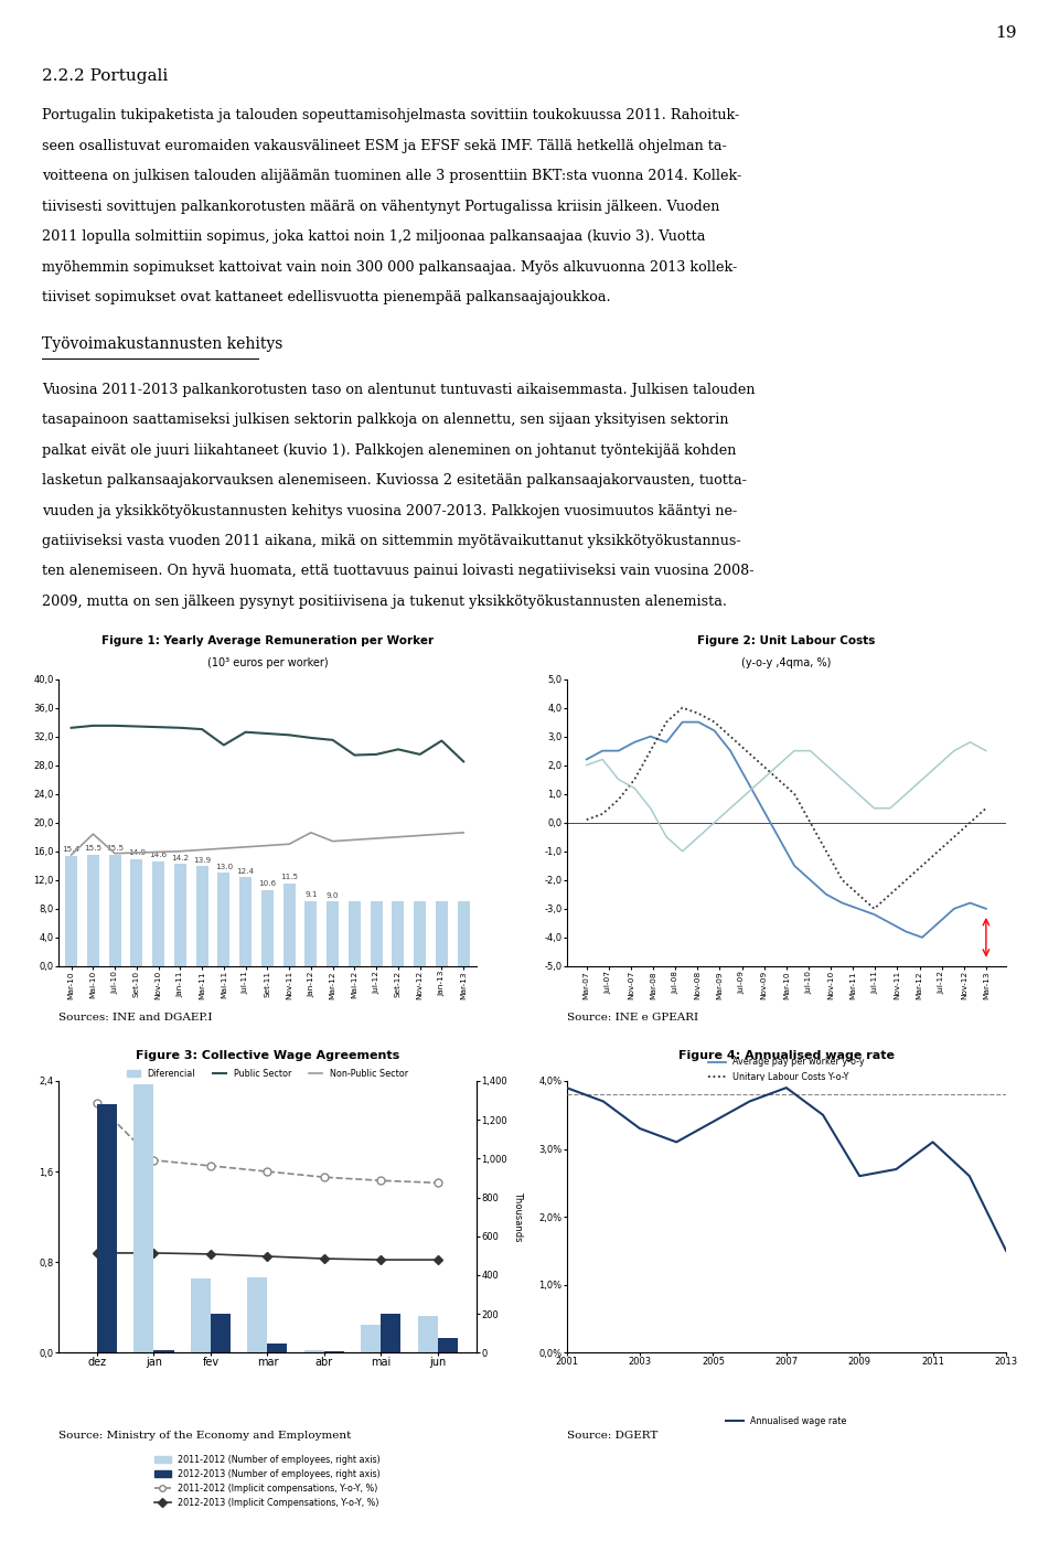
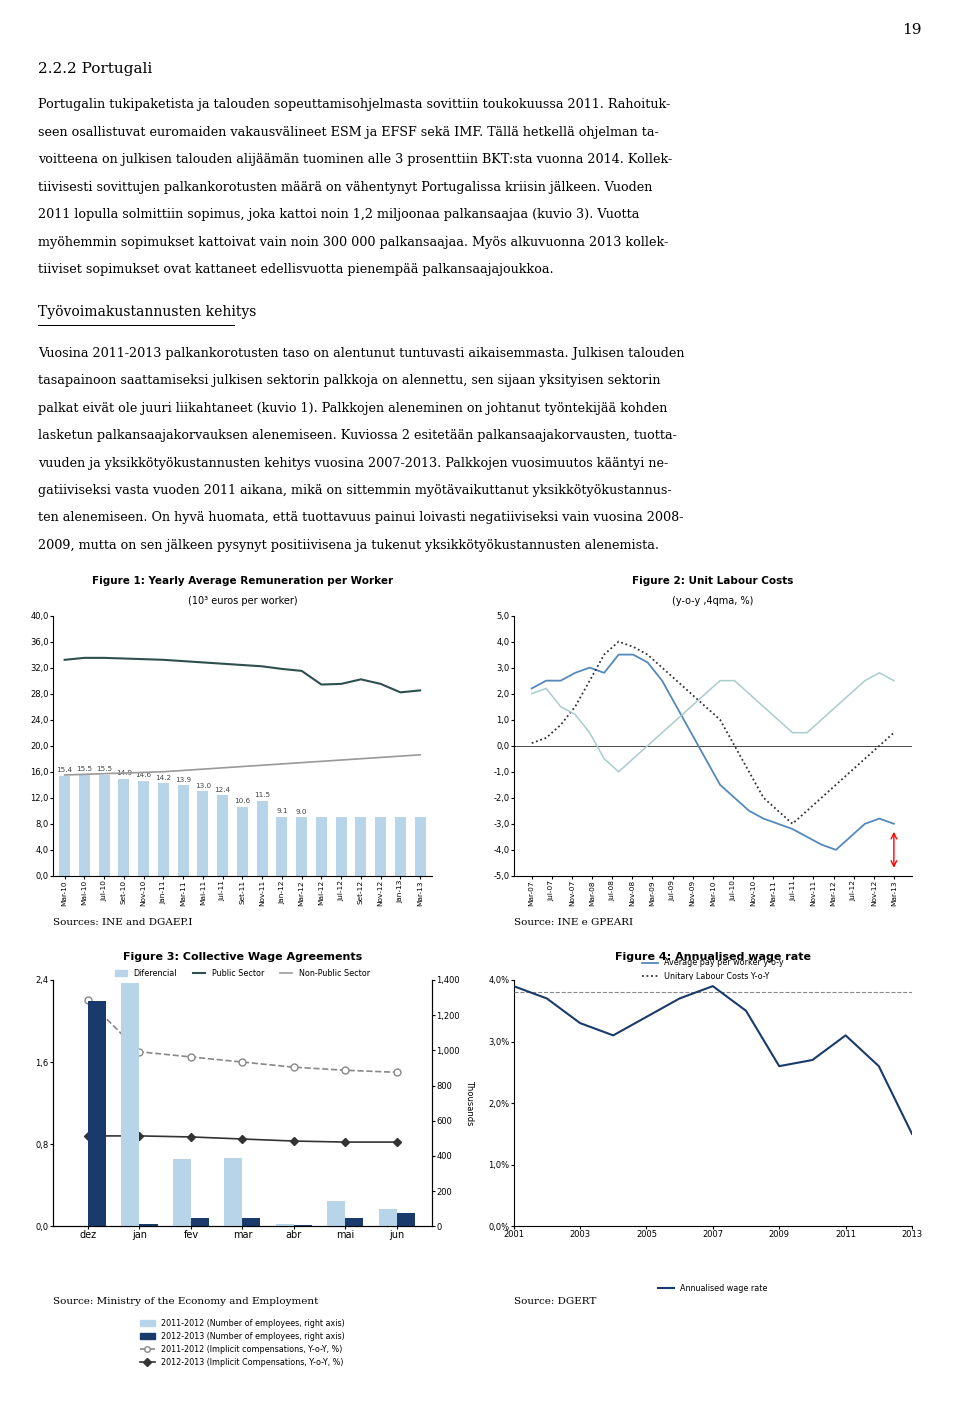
Non-Public Sector/Mai-10: 18,4 -> 15,6
Public Sector/Mai-11: 30,8 -> 32,8
Non-Public Sector/Jan-12: 18,6 -> 17,2
Public Sector/Jan-13: 31,4 -> 28,2
2012-2013 (Number of employees, right axis)/fev: 200 -> 40
2012-2013 (Number of employees, right axis)/mai: 200 -> 50
2011-2012 (Number of employees, right axis)/jun: 190 -> 100
